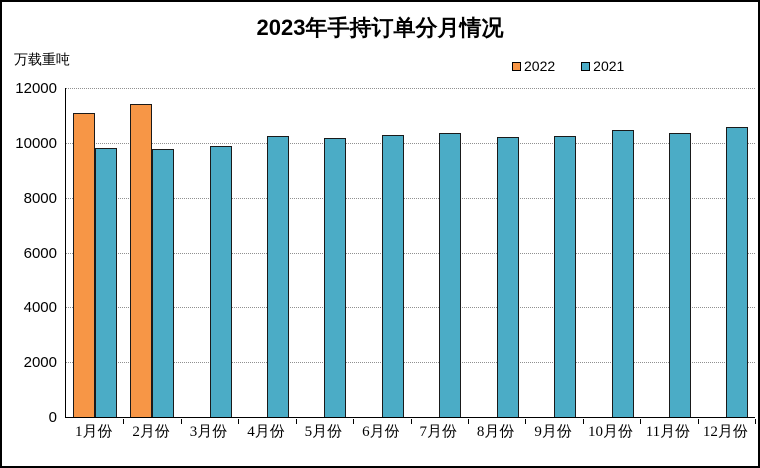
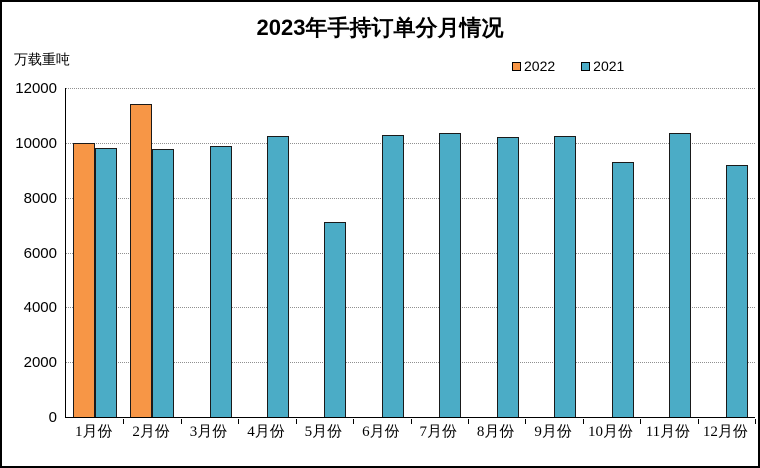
2022/1月份: 11100 -> 10000
2021/5月份: 10200 -> 7100
2021/10月份: 10500 -> 9300
2021/12月份: 10600 -> 9200
